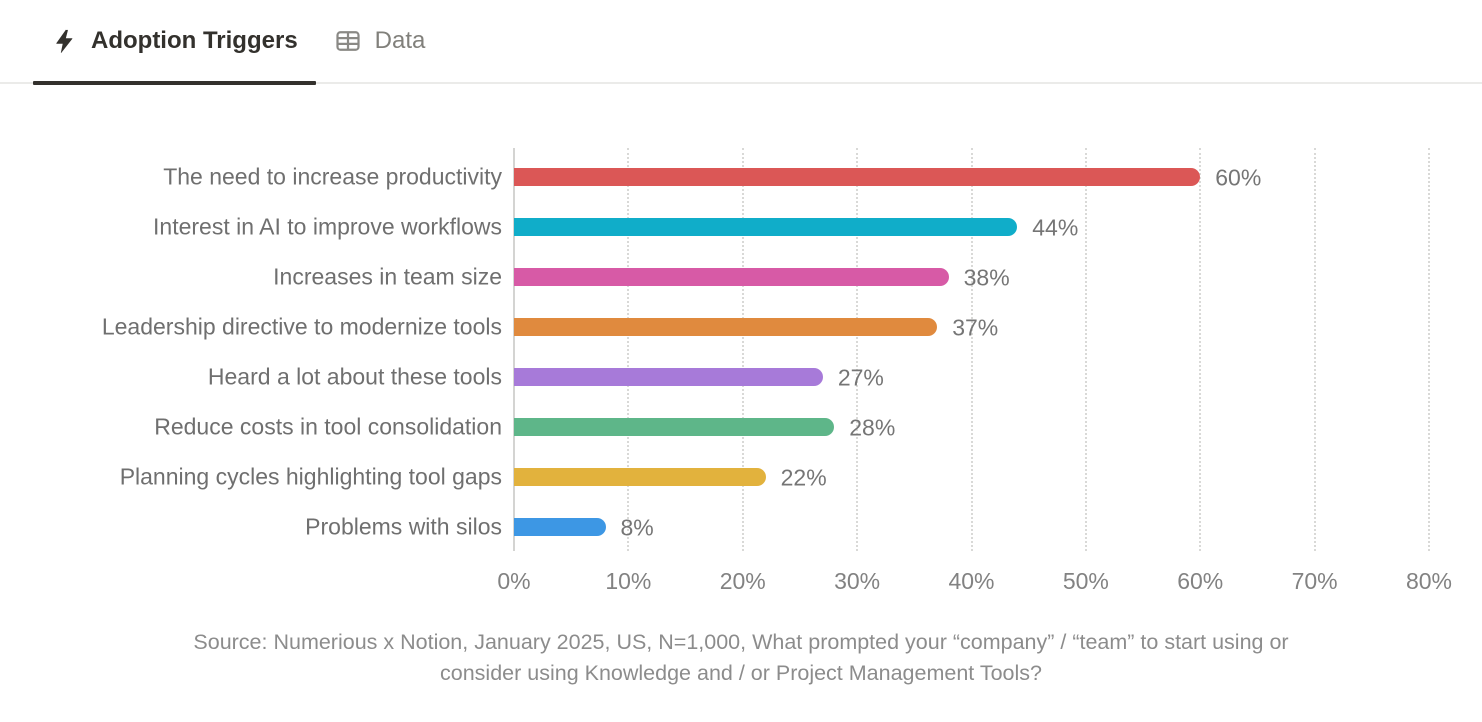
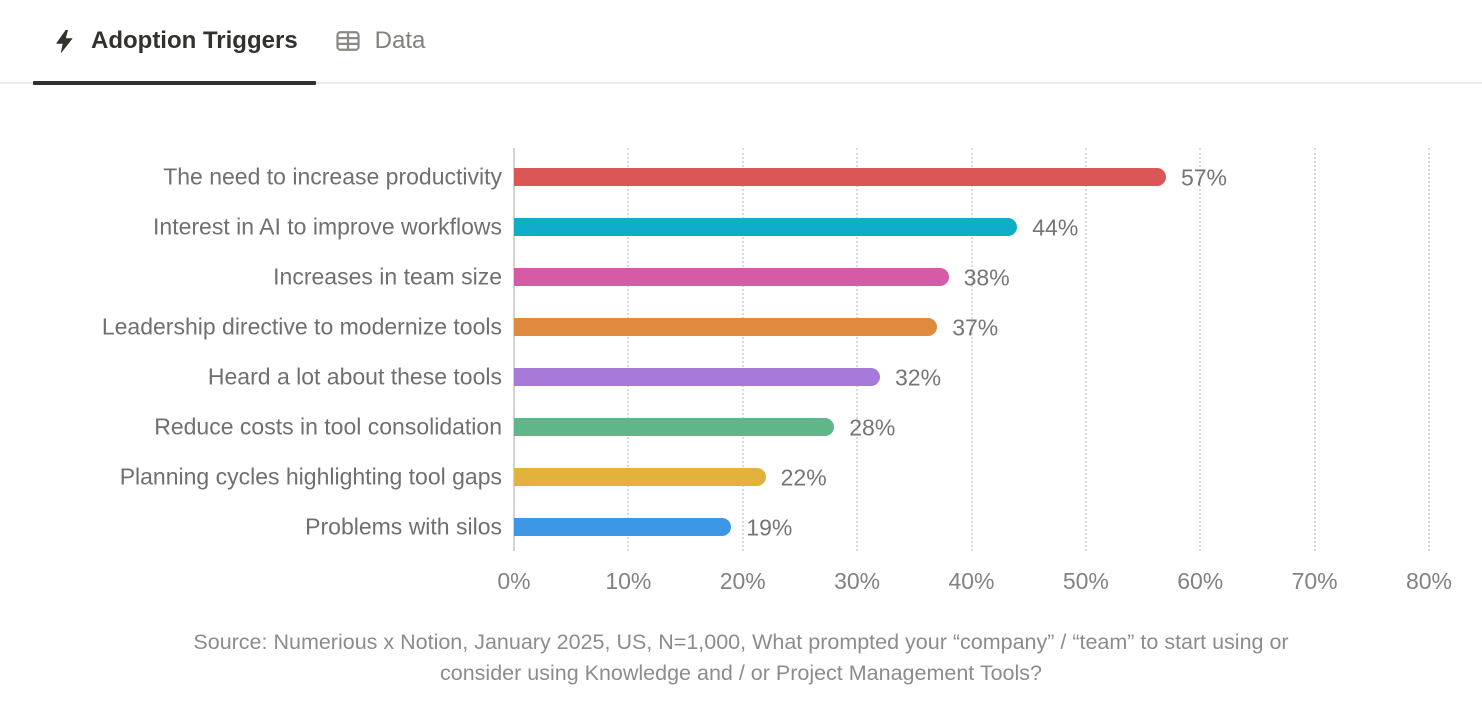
The need to increase productivity: 60% -> 57%
Heard a lot about these tools: 27% -> 32%
Problems with silos: 8% -> 19%
